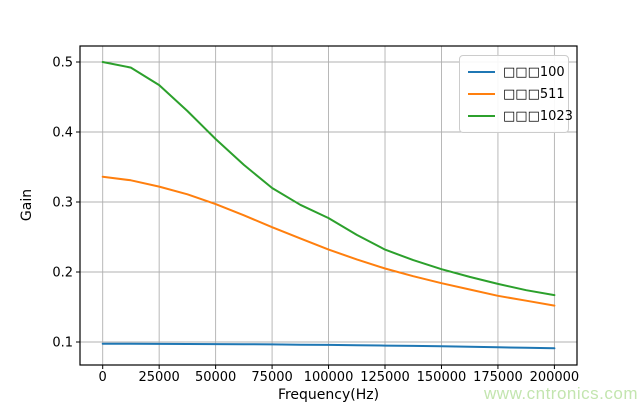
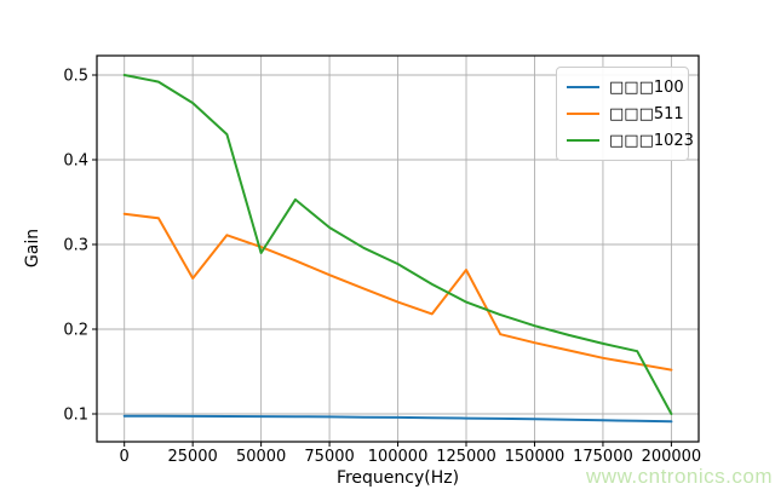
□□□511/25000: 0.32 -> 0.26
□□□1023/50000: 0.39 -> 0.29
□□□511/125000: 0.20 -> 0.27
□□□1023/200000: 0.17 -> 0.10
